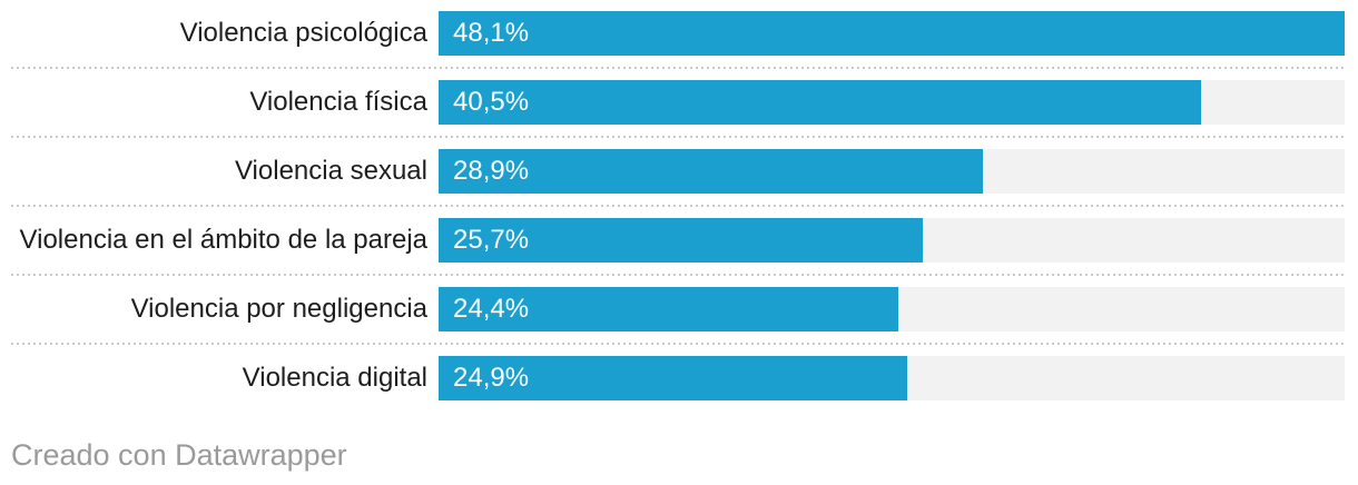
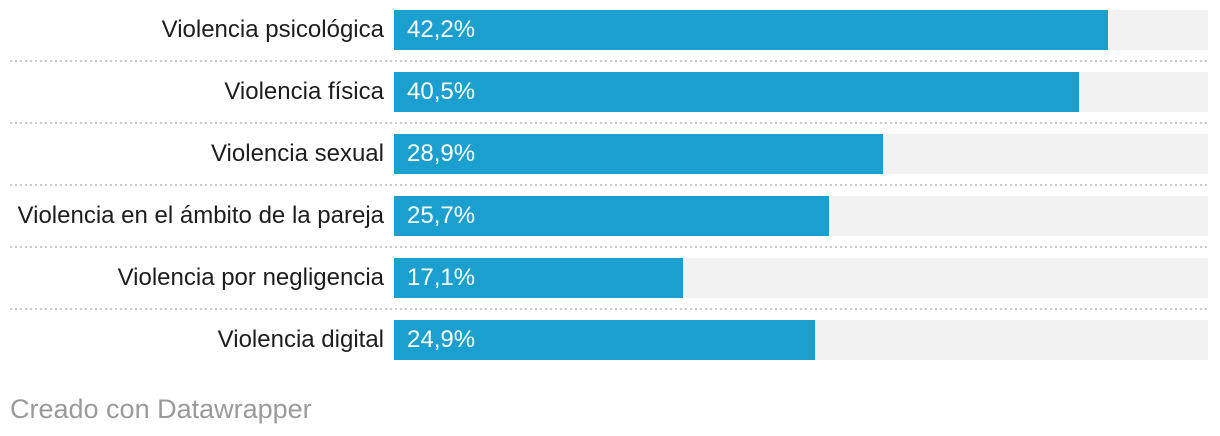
Violencia psicológica: 48,1% -> 42,2%
Violencia por negligencia: 24,4% -> 17,1%
